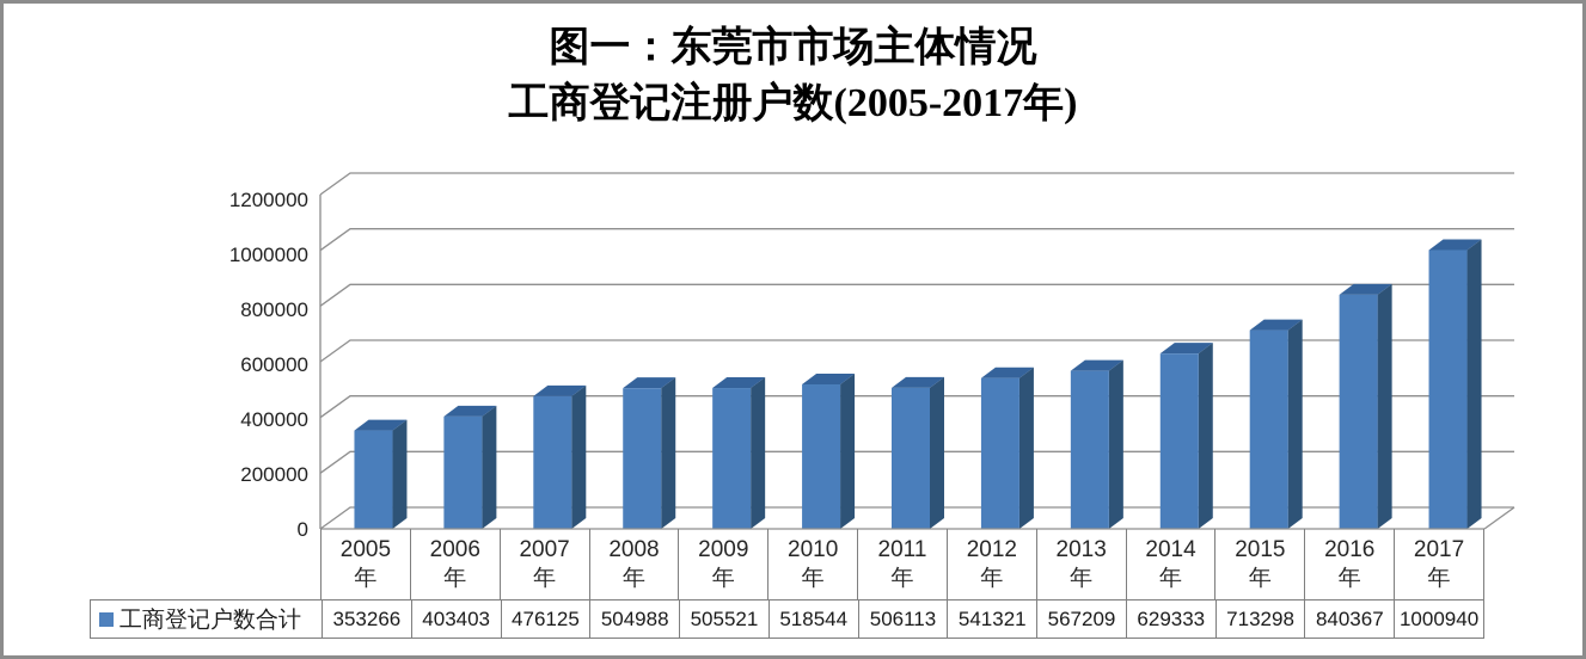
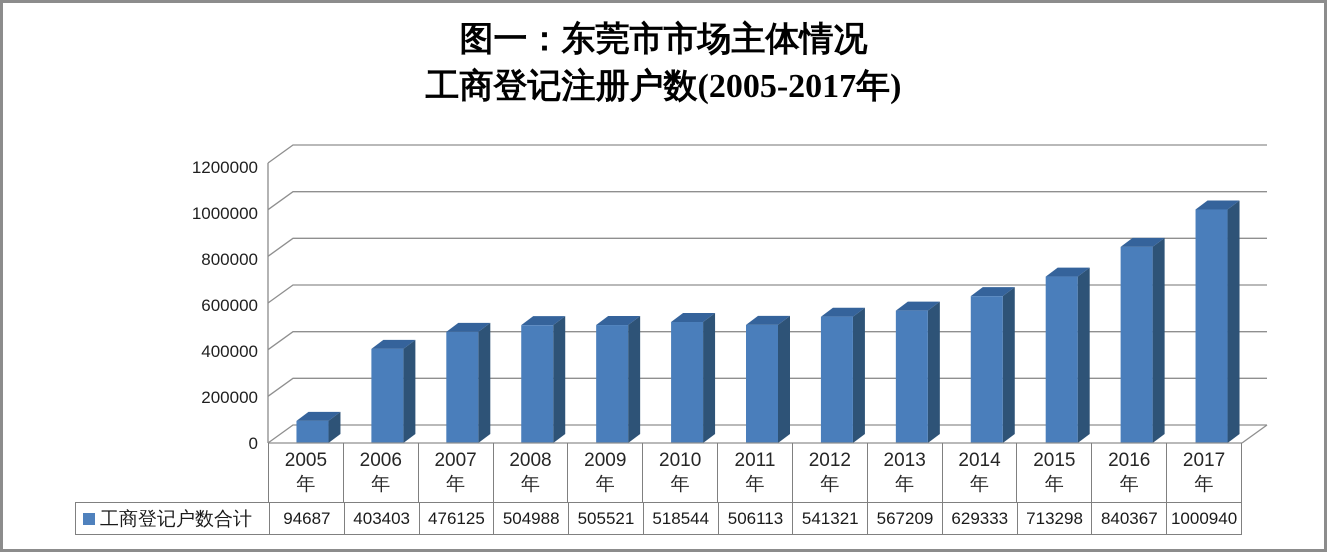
2005年: 353266 -> 94687
